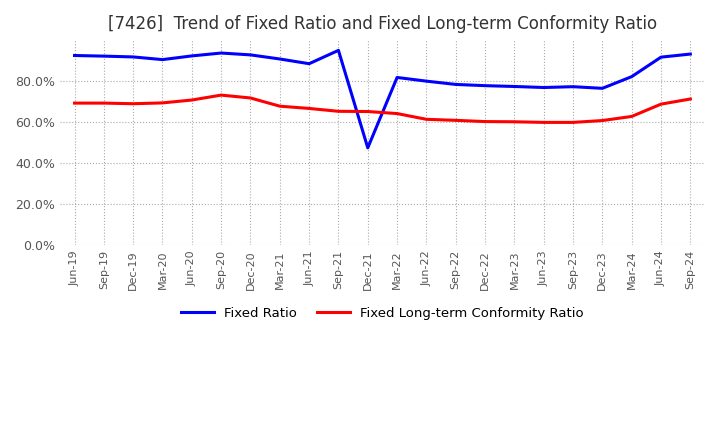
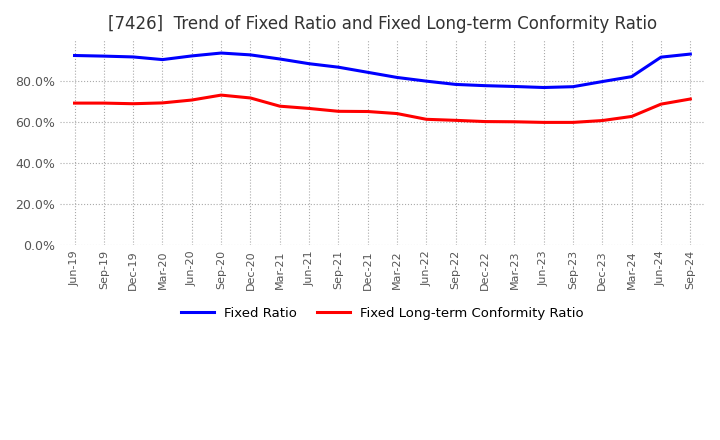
Fixed Ratio/Sep-21: 95.0% -> 86.8%
Fixed Ratio/Dec-21: 47.5% -> 84.3%
Fixed Ratio/Dec-23: 76.5% -> 79.8%
